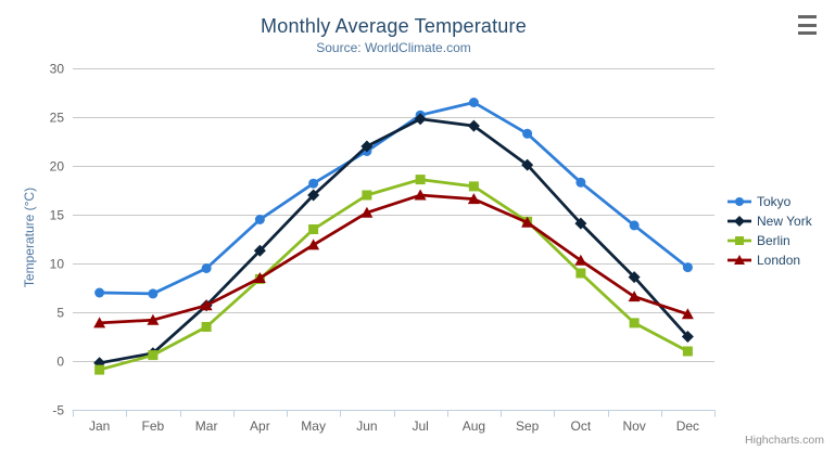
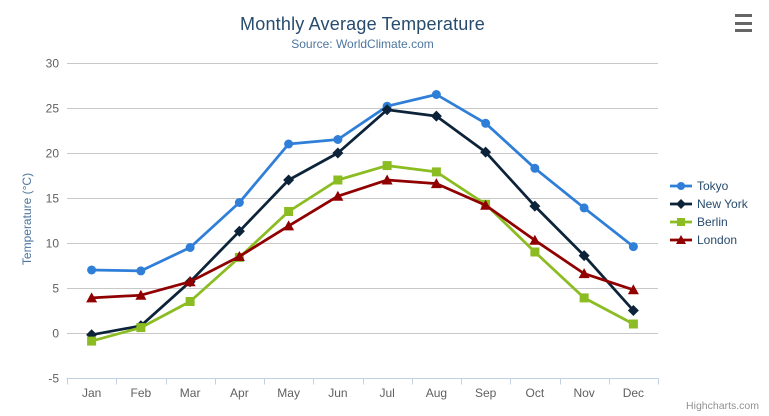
Tokyo/May: 18 -> 21
New York/Jun: 22 -> 20
